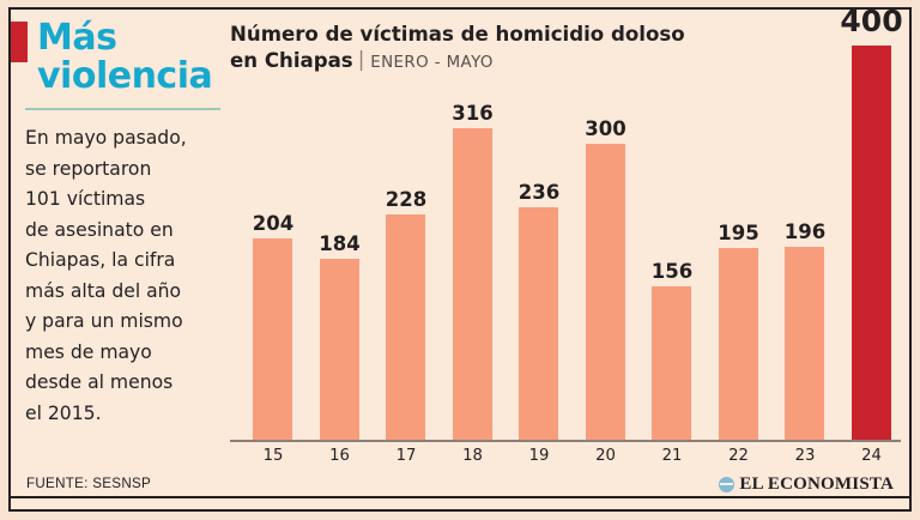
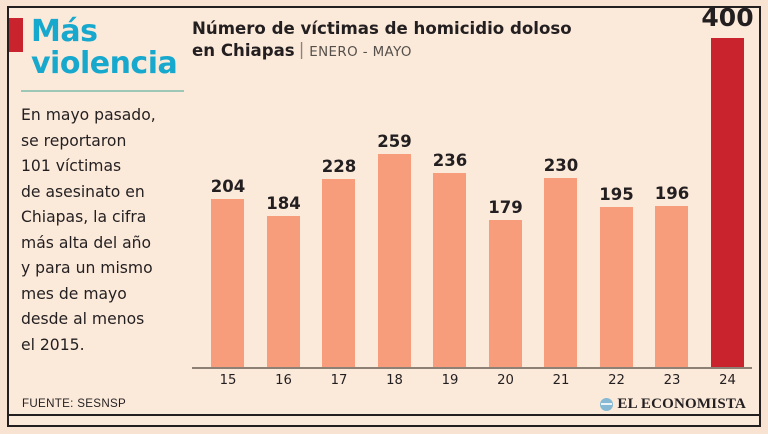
18: 316 -> 259
20: 300 -> 179
21: 156 -> 230
